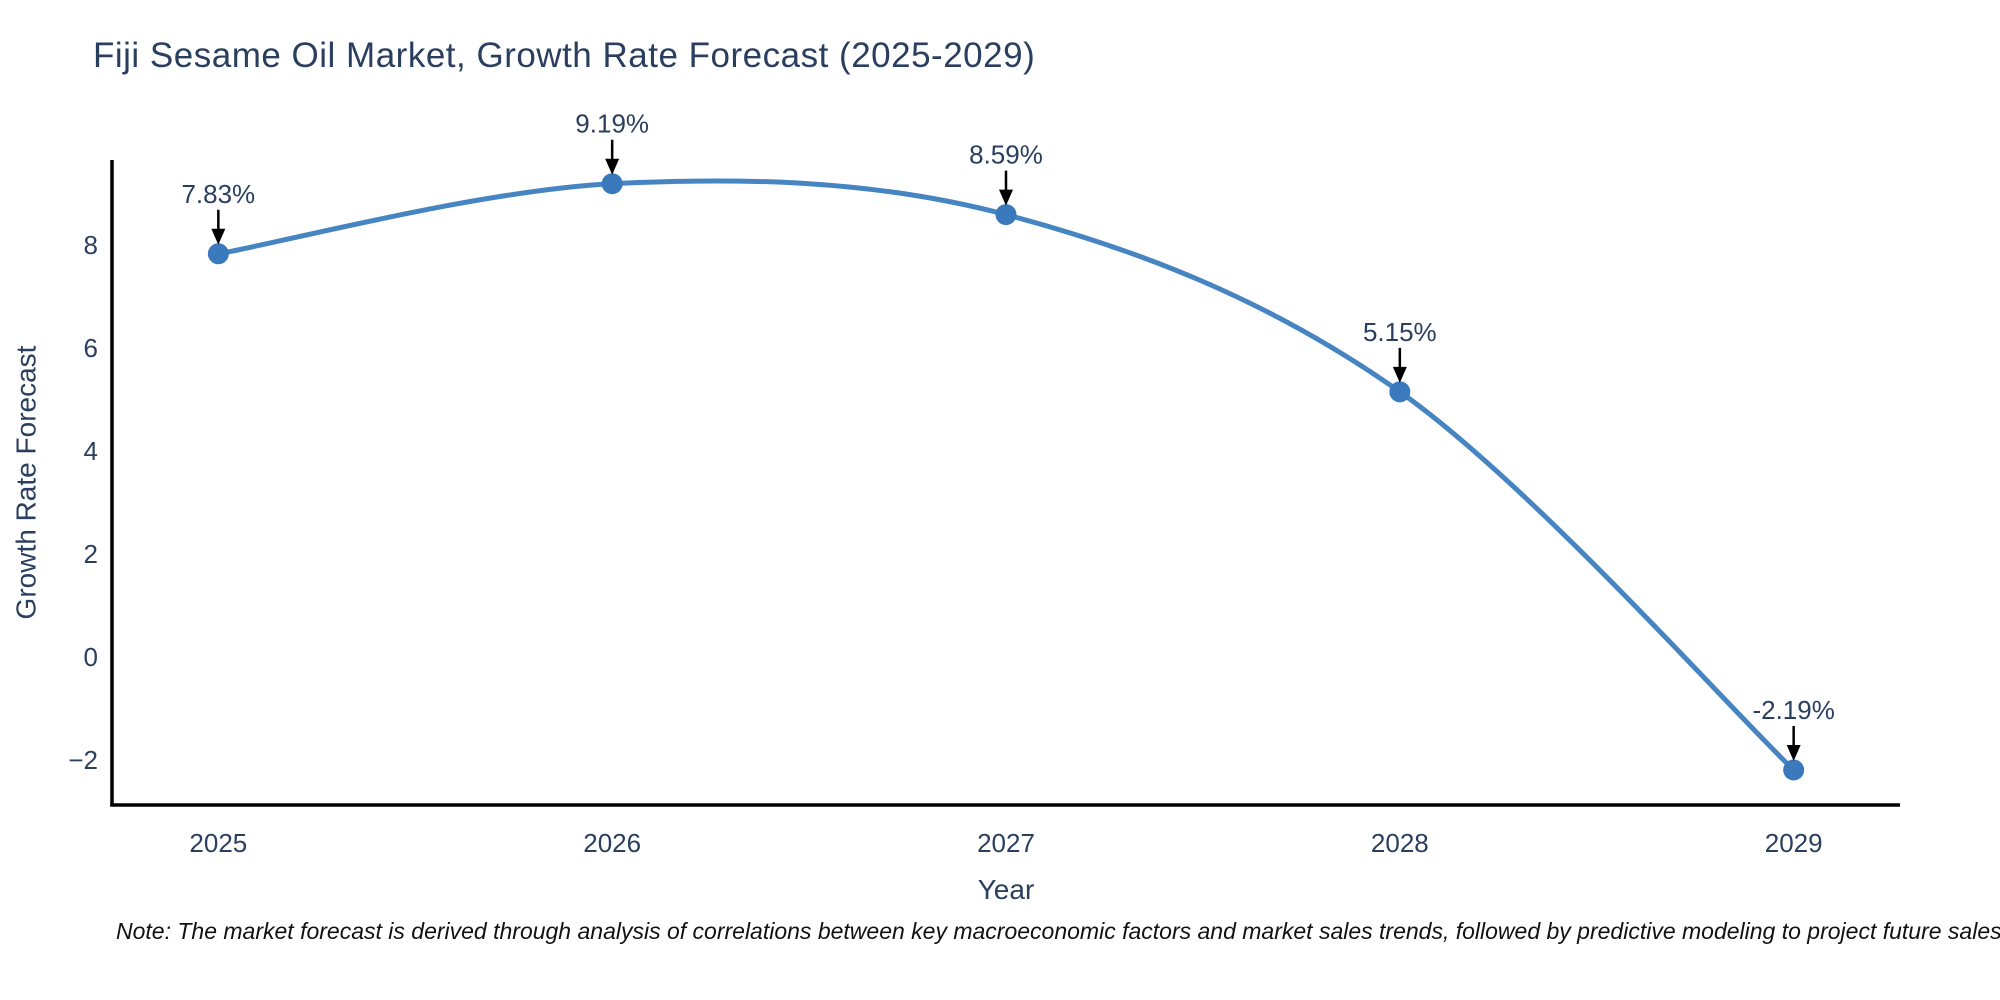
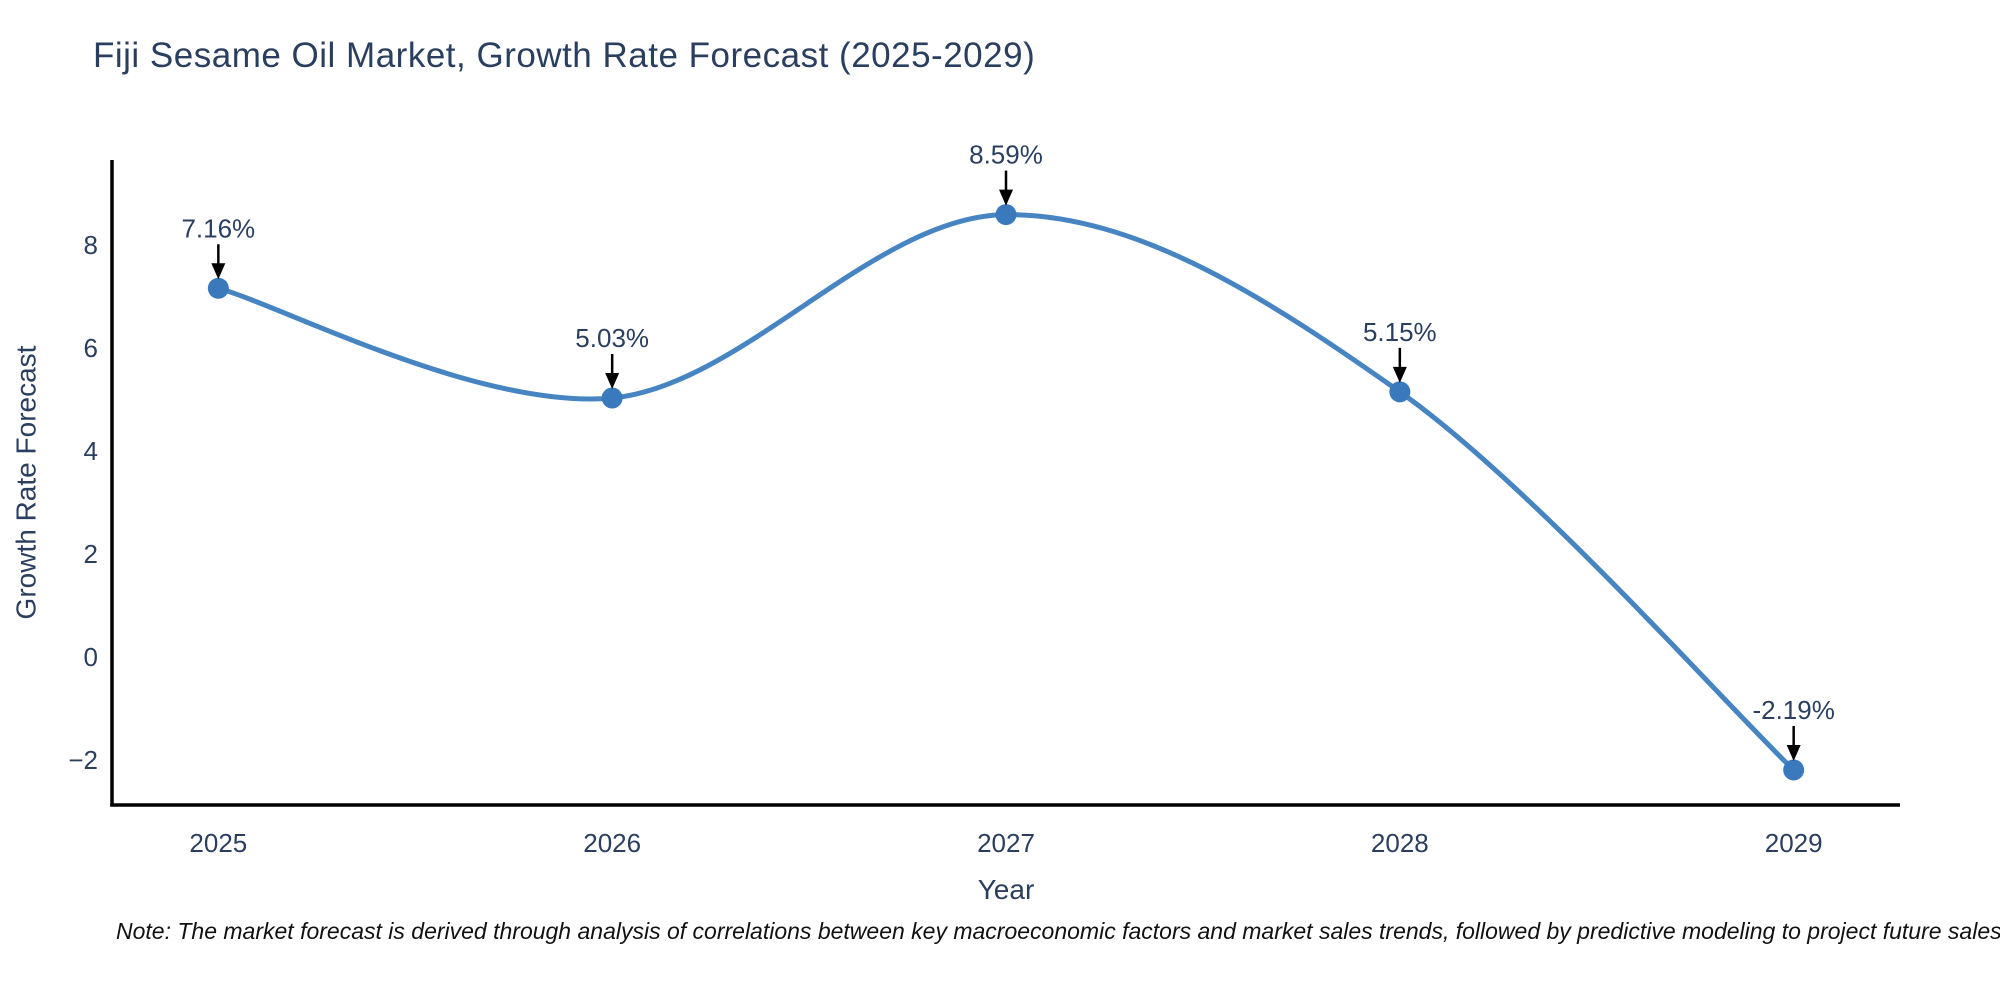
2025: 7.83% -> 7.16%
2026: 9.19% -> 5.03%
